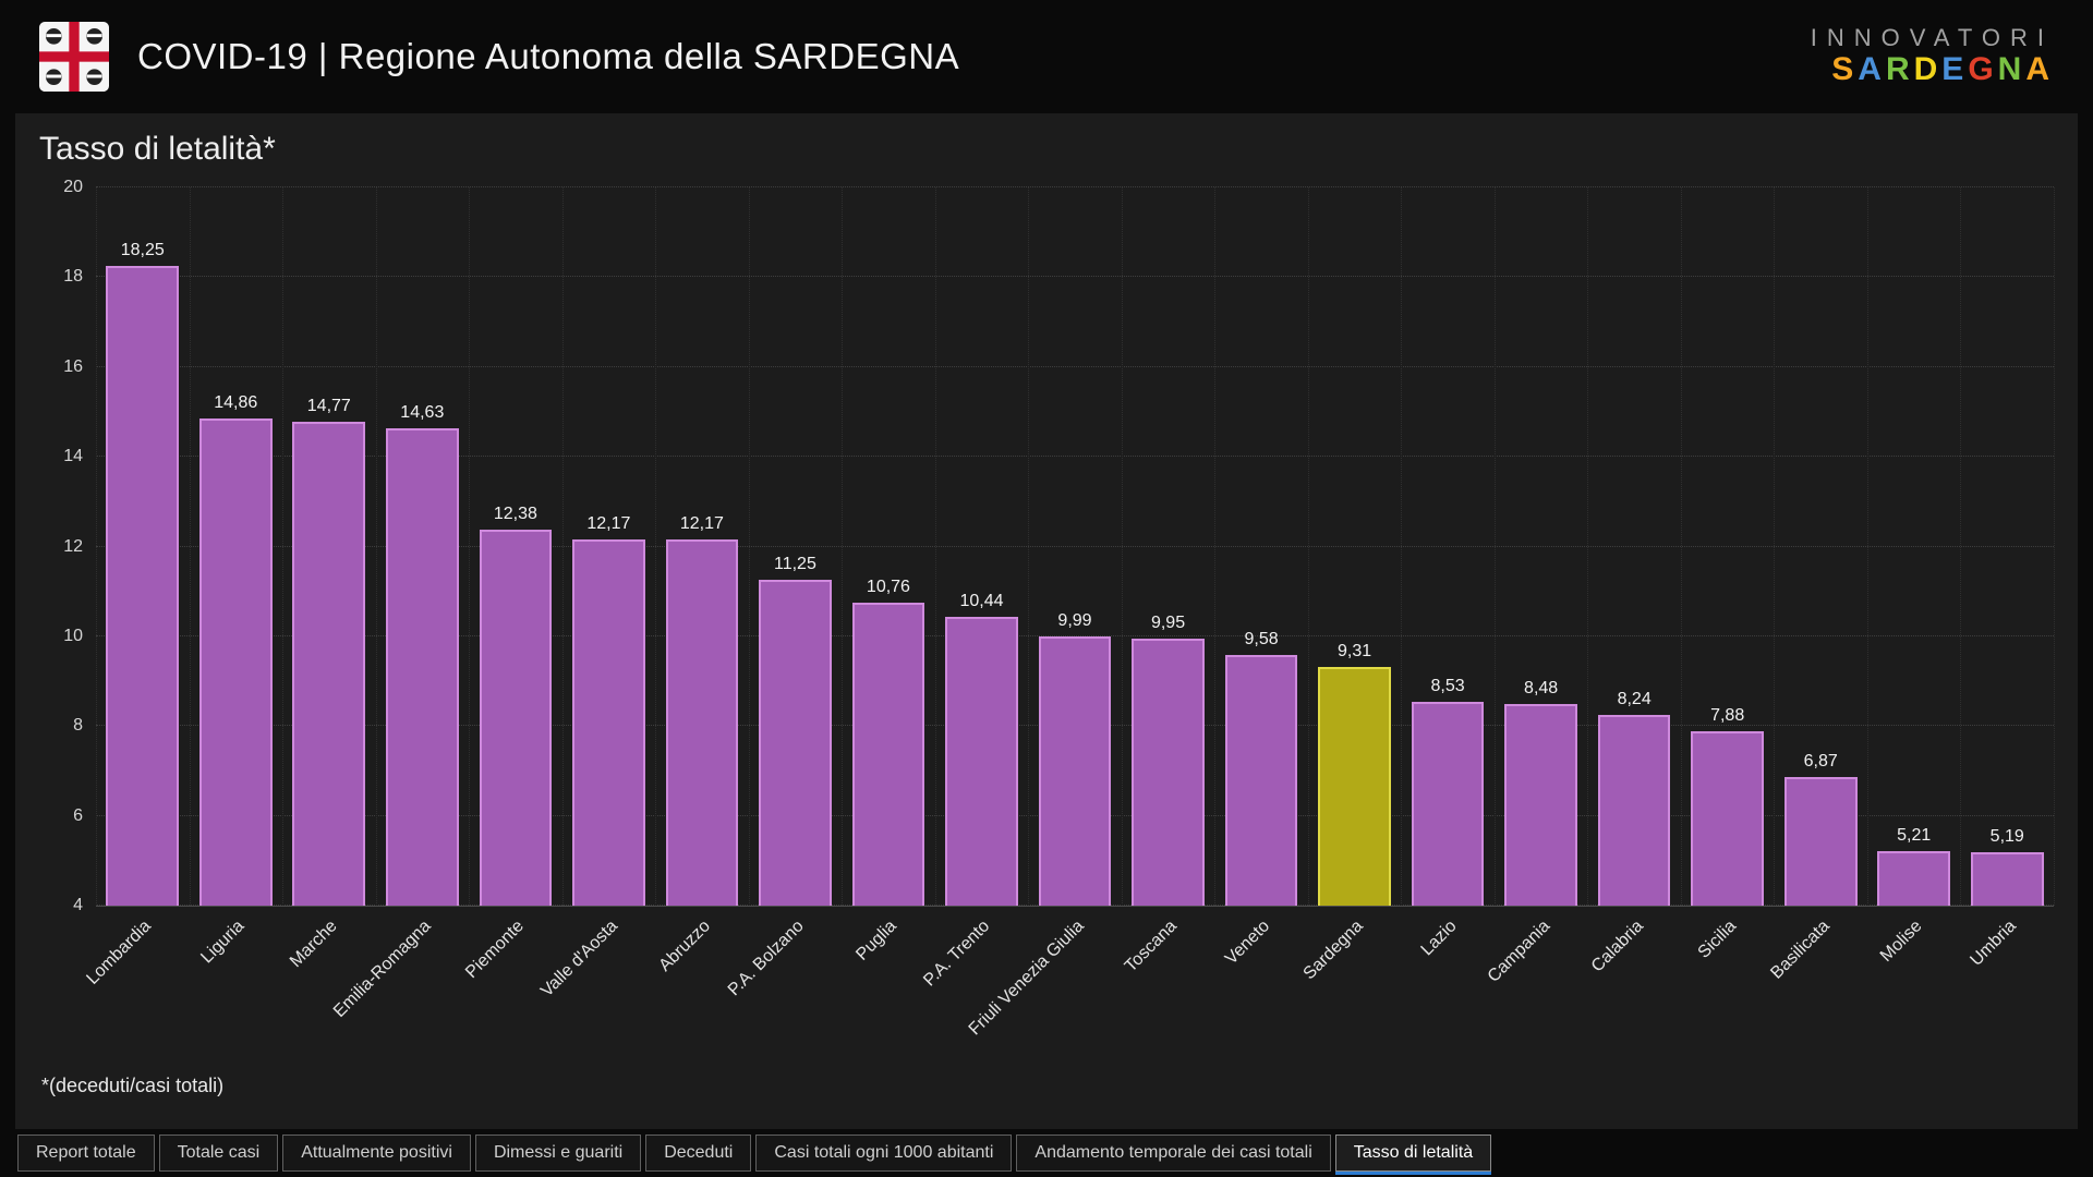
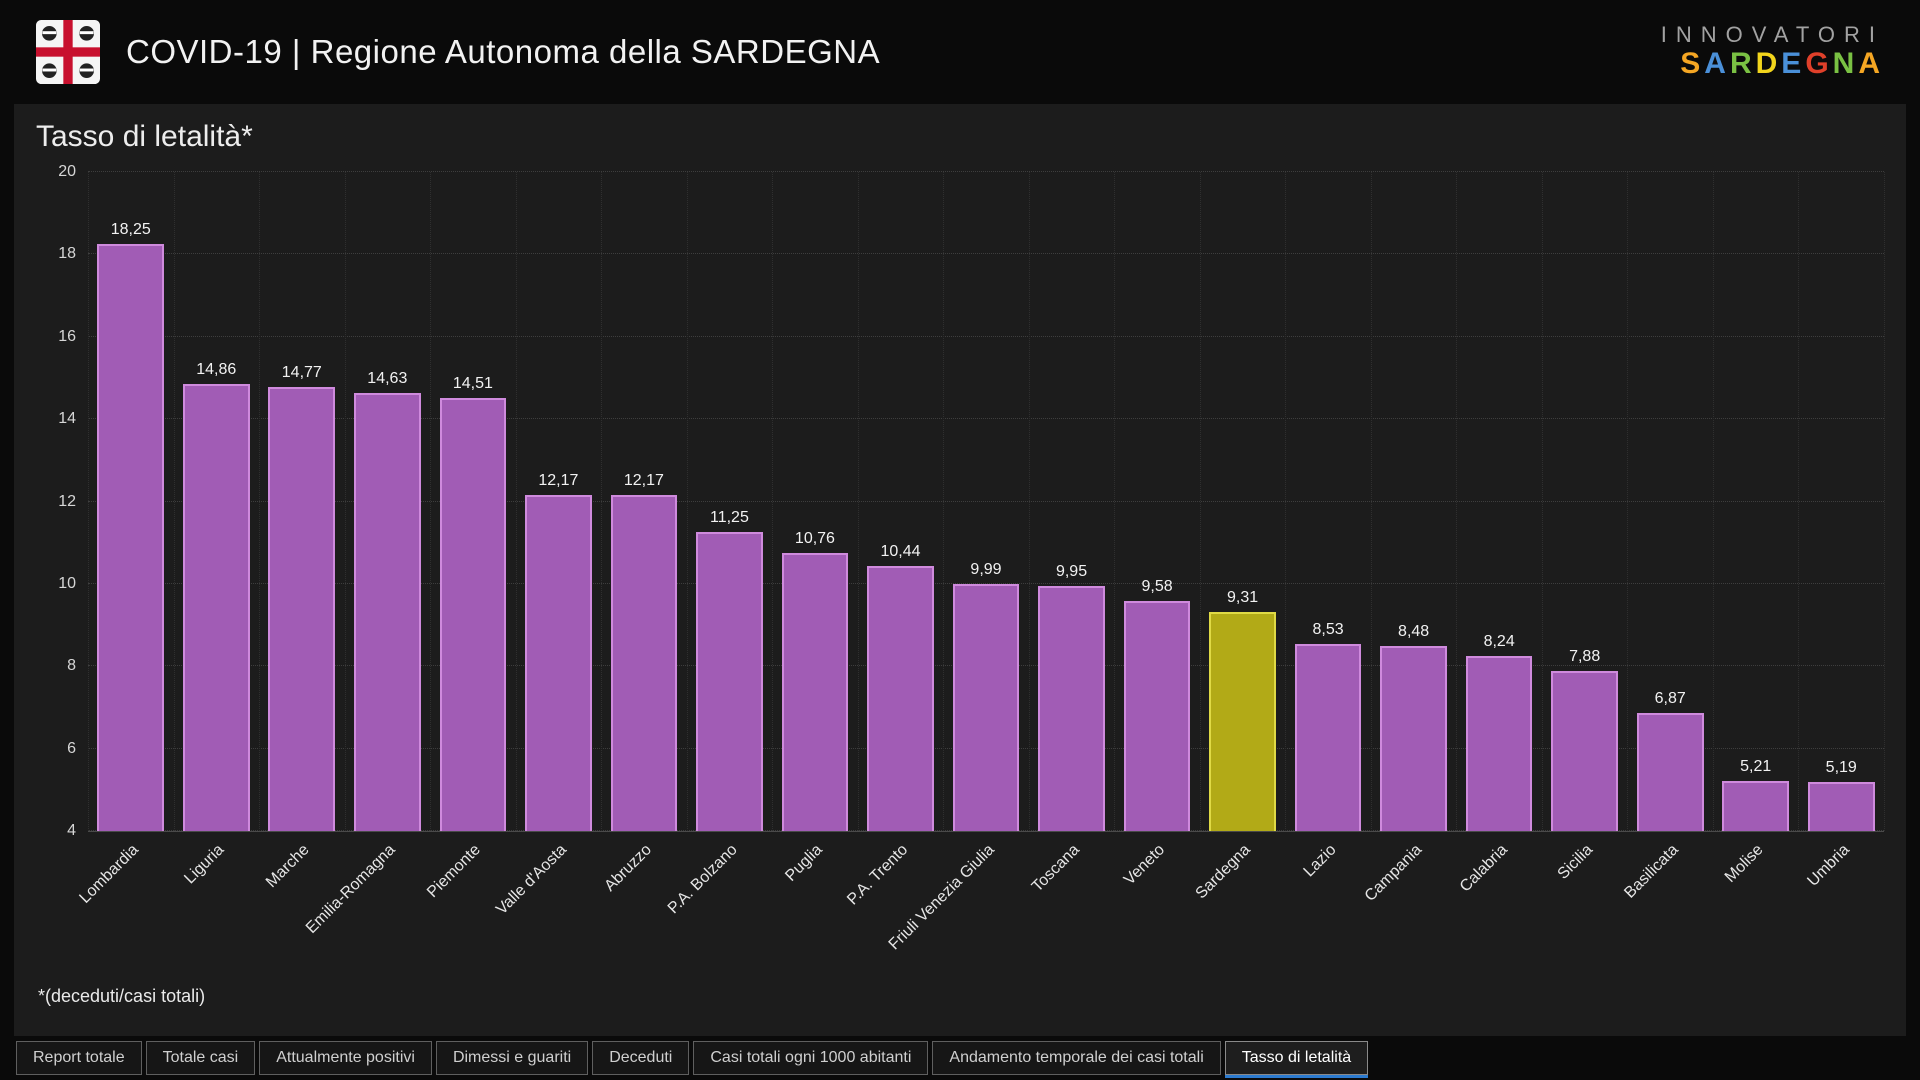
Piemonte: 12,38 -> 14,51
